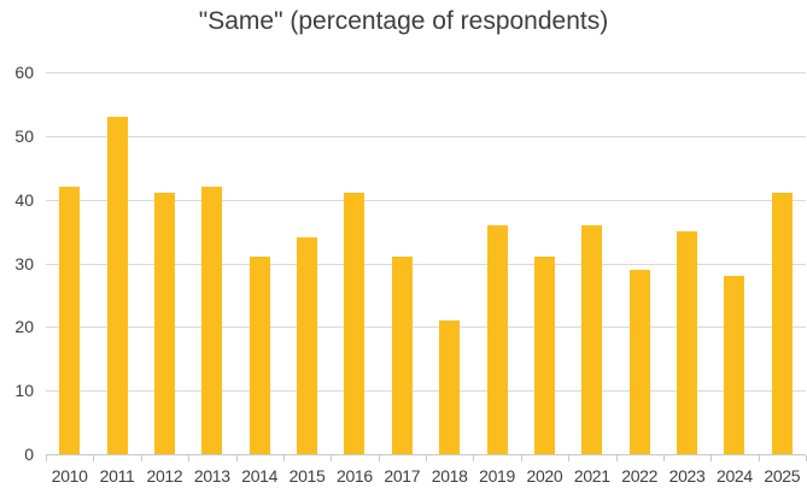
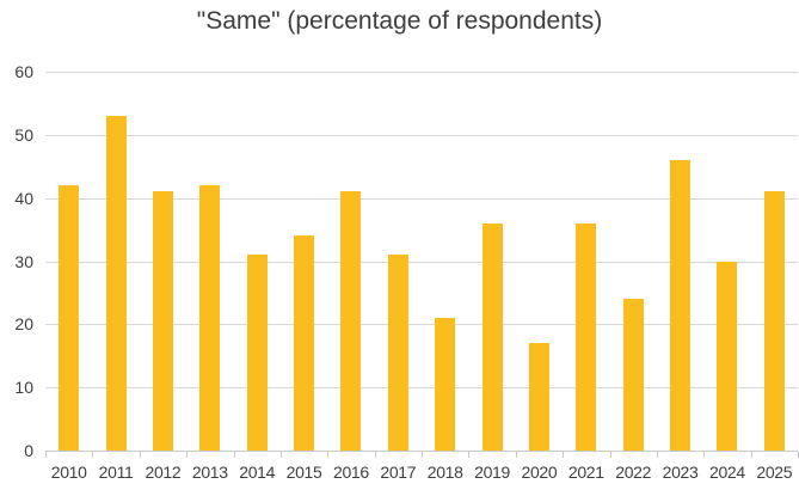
2020: 31 -> 17
2022: 29 -> 24
2023: 35 -> 46
2024: 28 -> 30
